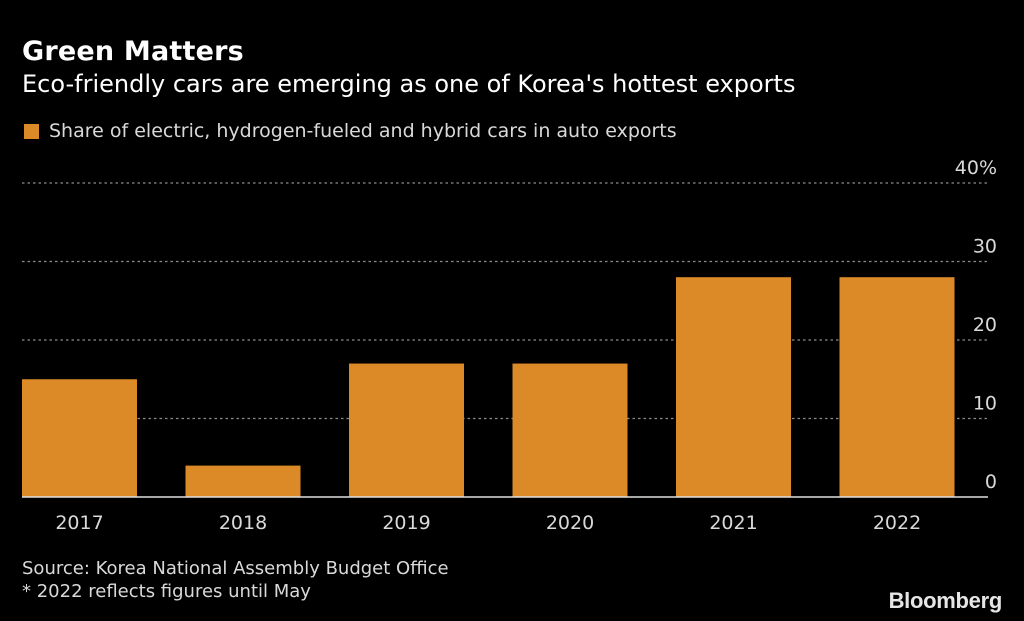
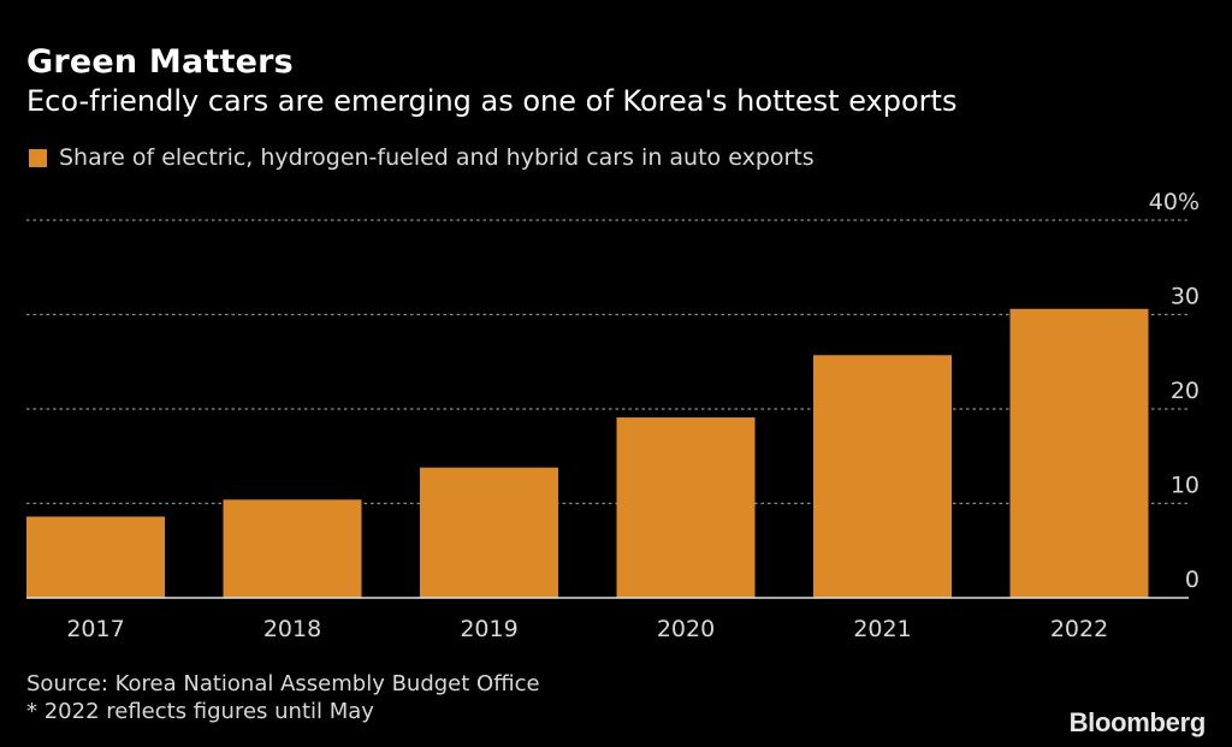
2017: 15% -> 9%
2018: 4% -> 10%
2019: 17% -> 14%
2020: 17% -> 19%
2021: 28% -> 26%
2022: 28% -> 31%
